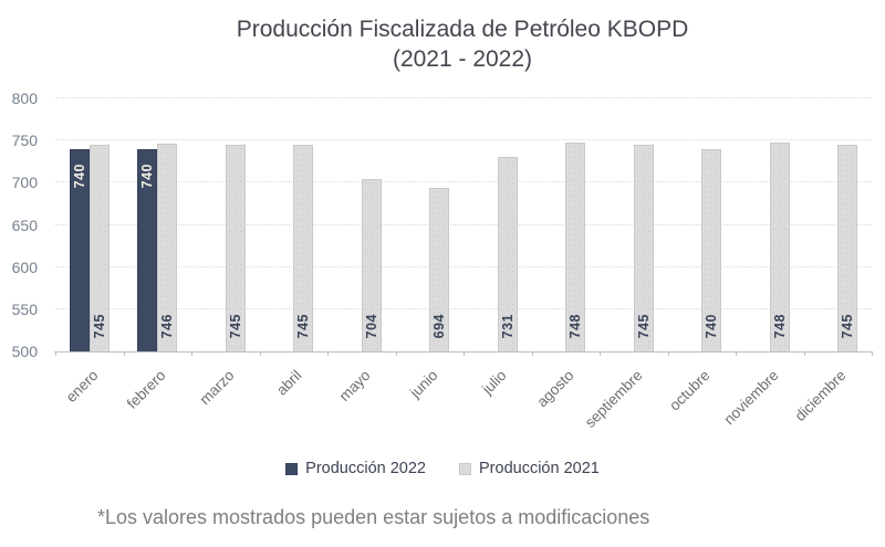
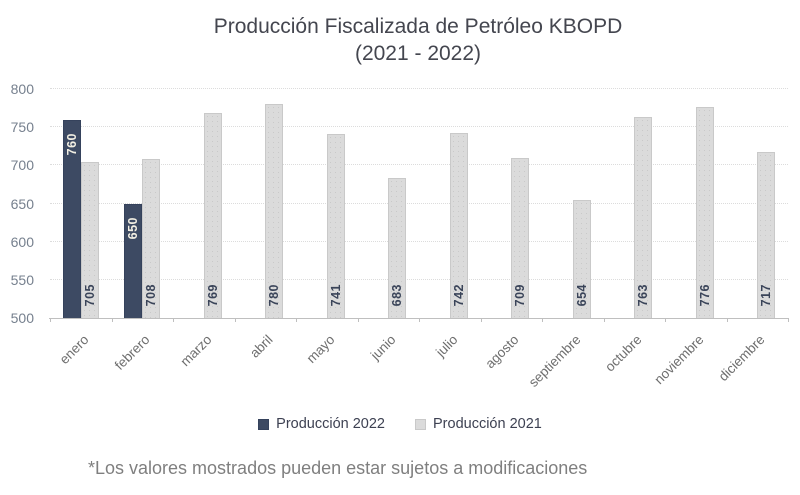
Producción 2022/enero: 740 -> 760
Producción 2021/enero: 745 -> 705
Producción 2022/febrero: 740 -> 650
Producción 2021/febrero: 746 -> 708
Producción 2021/marzo: 745 -> 769
Producción 2021/abril: 745 -> 780
Producción 2021/mayo: 704 -> 741
Producción 2021/junio: 694 -> 683
Producción 2021/julio: 731 -> 742
Producción 2021/agosto: 748 -> 709
Producción 2021/septiembre: 745 -> 654
Producción 2021/octubre: 740 -> 763
Producción 2021/noviembre: 748 -> 776
Producción 2021/diciembre: 745 -> 717
